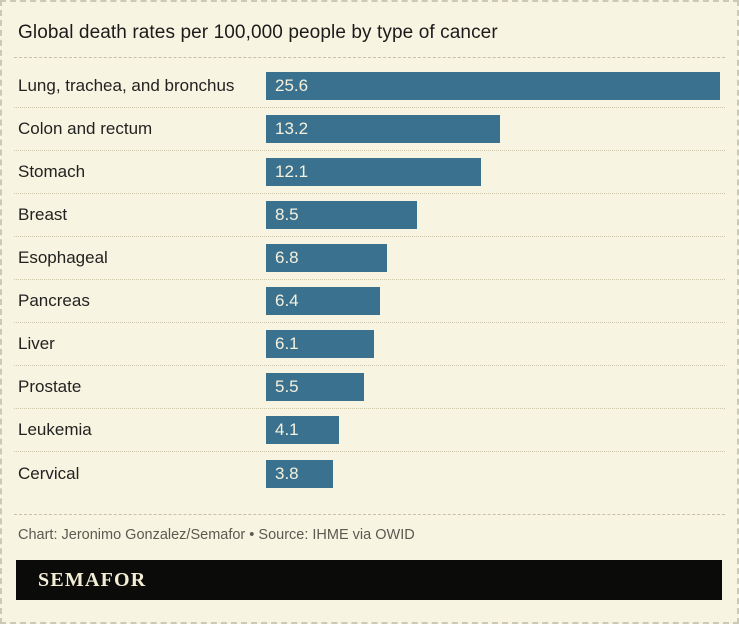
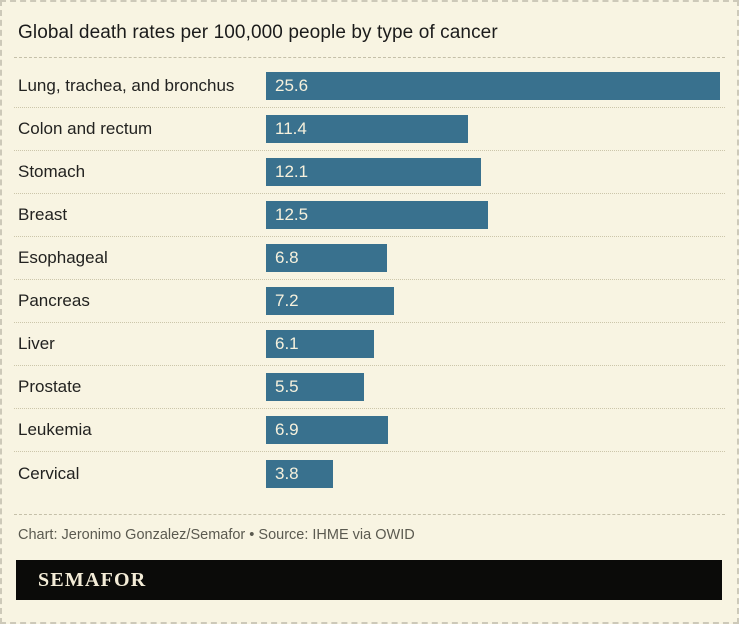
Colon and rectum: 13.2 -> 11.4
Breast: 8.5 -> 12.5
Pancreas: 6.4 -> 7.2
Leukemia: 4.1 -> 6.9
